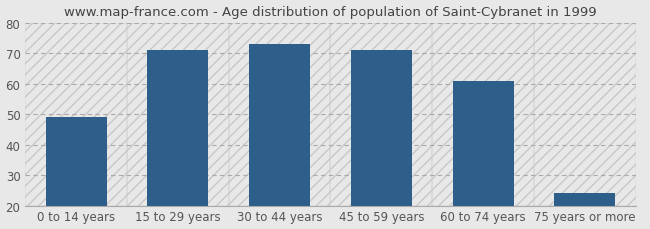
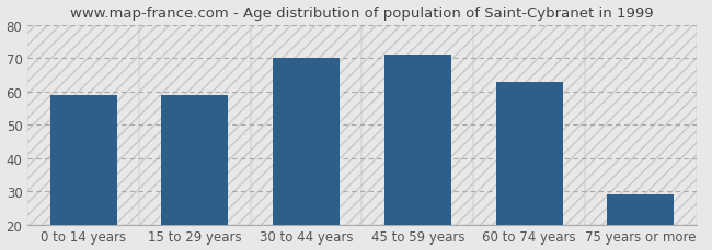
0 to 14 years: 49 -> 59
15 to 29 years: 71 -> 59
30 to 44 years: 73 -> 70
60 to 74 years: 61 -> 63
75 years or more: 24 -> 29
